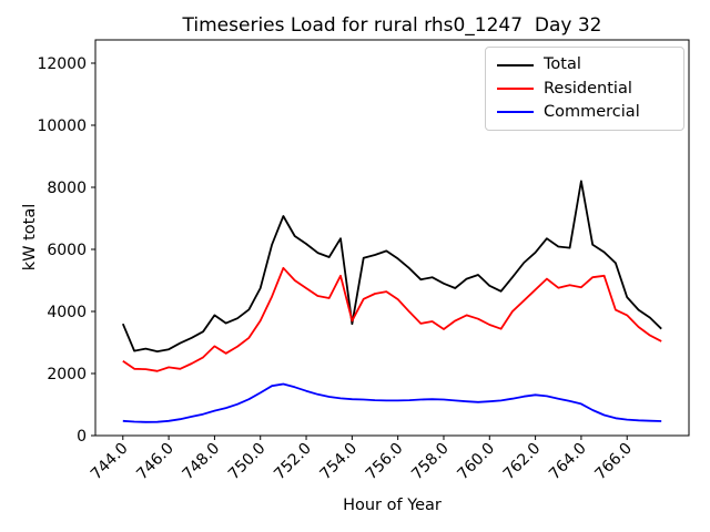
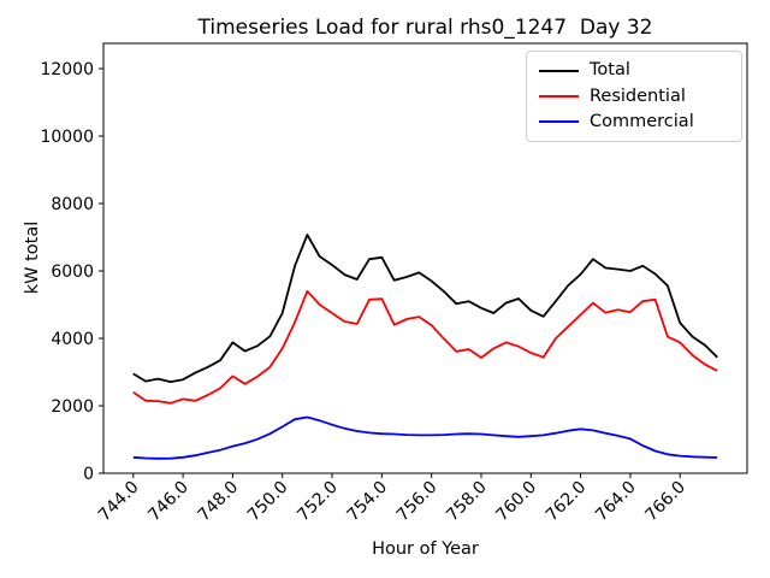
Total/744.0: 3600 -> 3000
Total/754.0: 3600 -> 6400
Residential/754.0: 3700 -> 5200
Total/764.0: 8200 -> 6000
